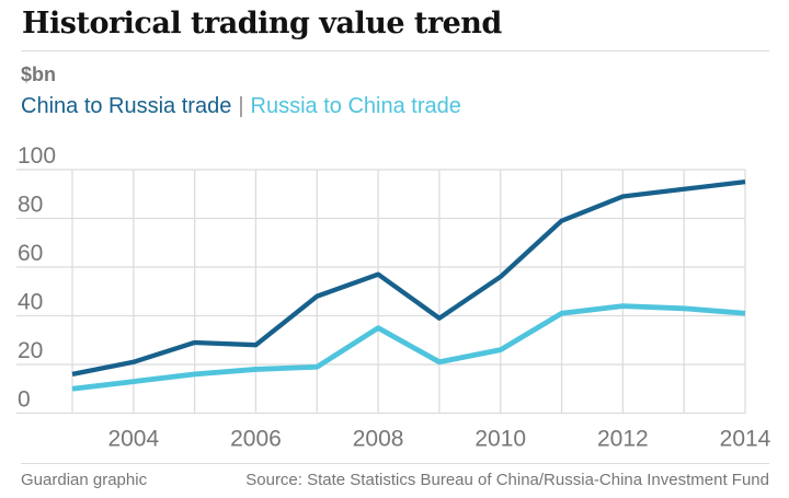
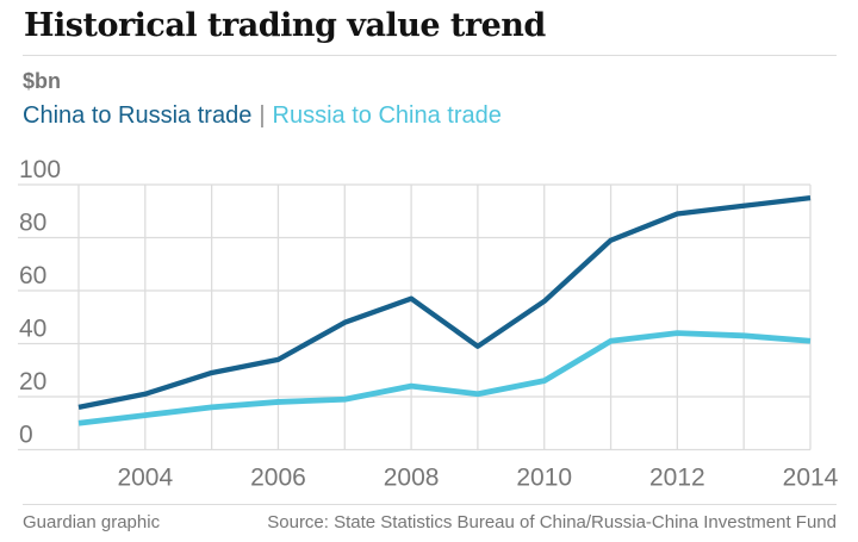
China to Russia trade/2006: 28 -> 34
Russia to China trade/2008: 35 -> 24
